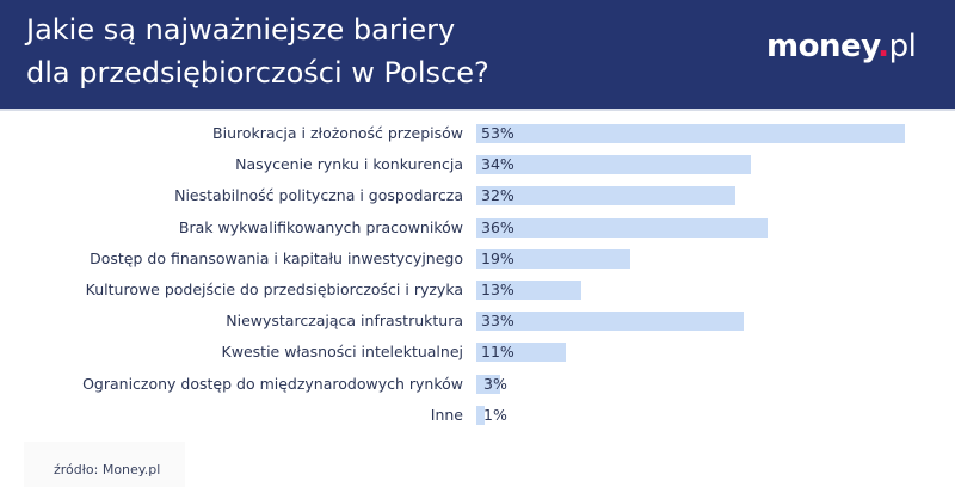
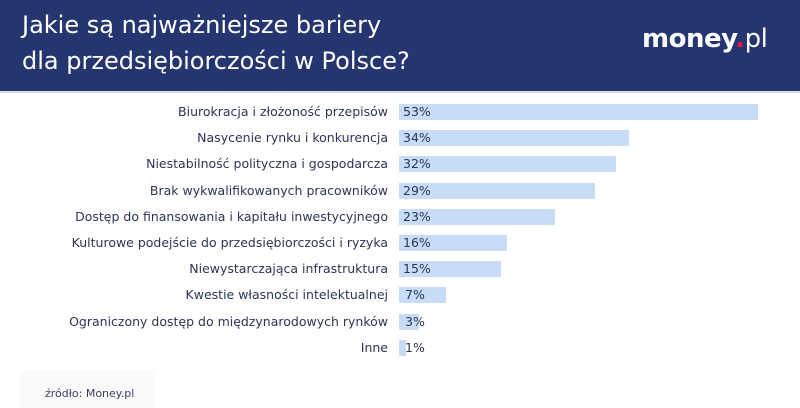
Brak wykwalifikowanych pracowników: 36% -> 29%
Dostęp do finansowania i kapitału inwestycyjnego: 19% -> 23%
Kulturowe podejście do przedsiębiorczości i ryzyka: 13% -> 16%
Niewystarczająca infrastruktura: 33% -> 15%
Kwestie własności intelektualnej: 11% -> 7%
